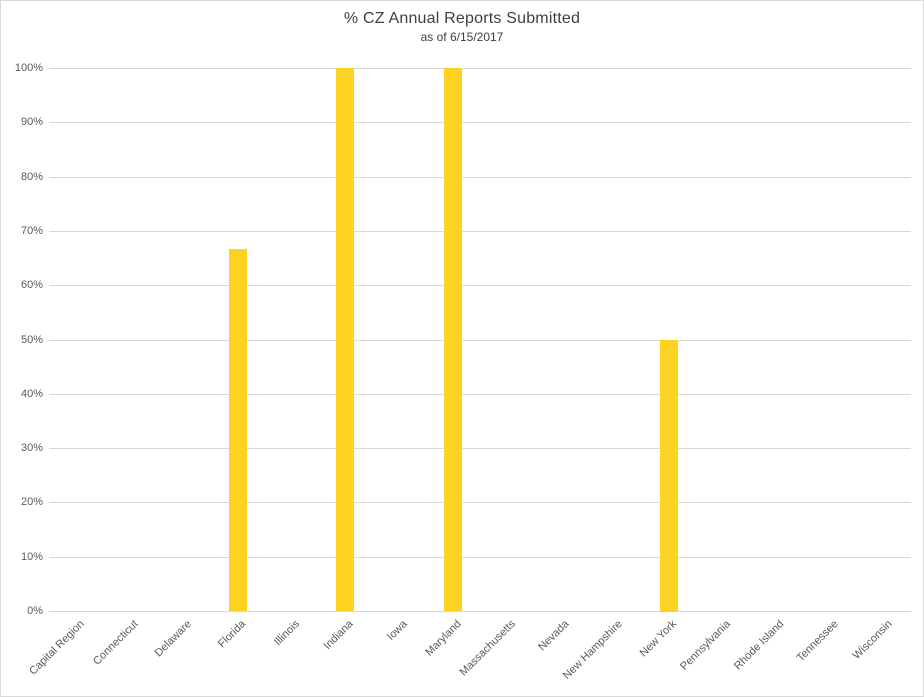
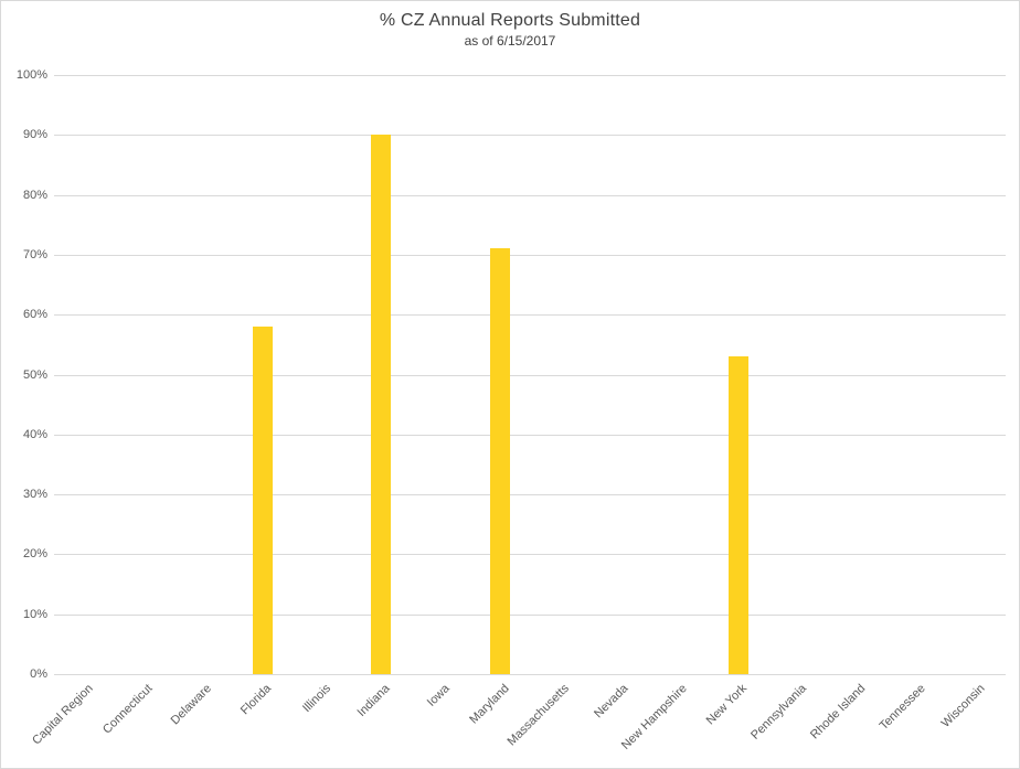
Florida: 67% -> 58%
Indiana: 100% -> 90%
Maryland: 100% -> 71%
New York: 50% -> 53%
